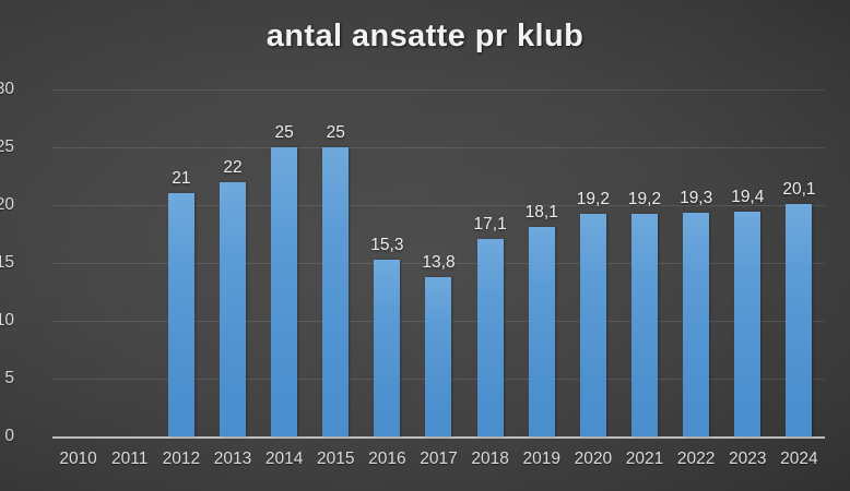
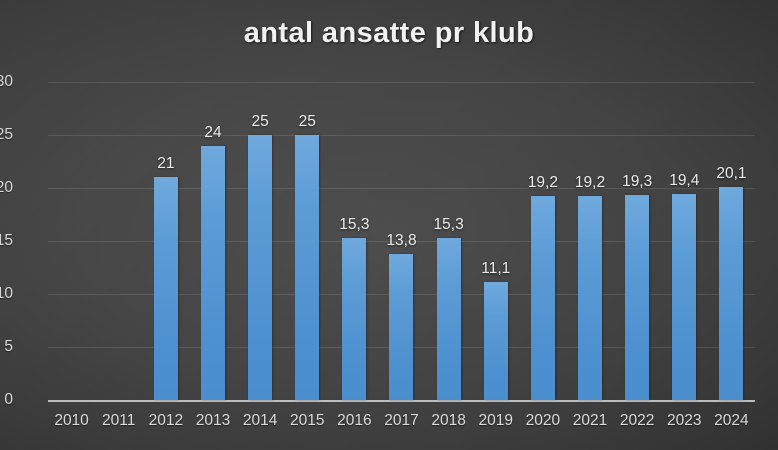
2013: 22 -> 24
2018: 17,1 -> 15,3
2019: 18,1 -> 11,1
